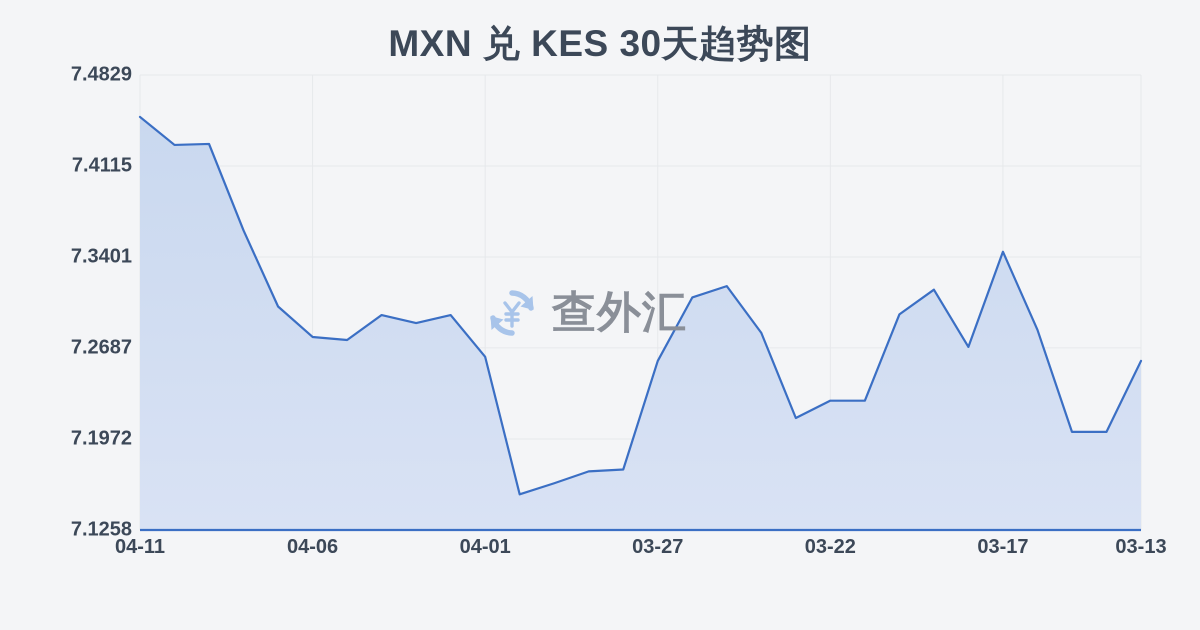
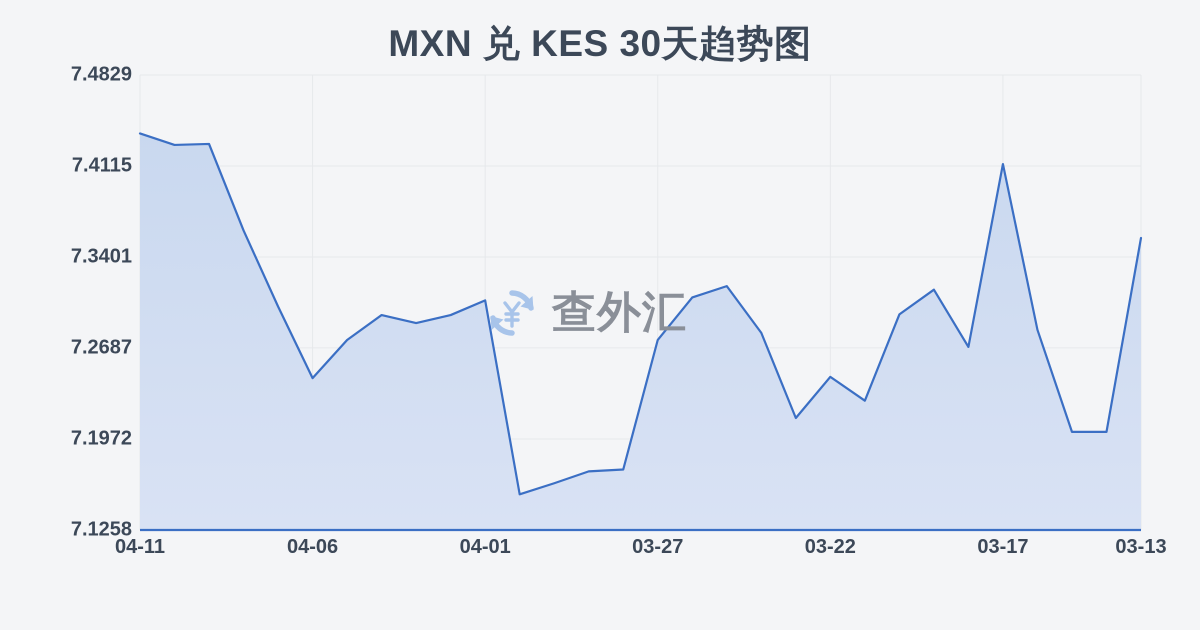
04-11: 7.450 -> 7.437
04-06: 7.277 -> 7.245
04-01: 7.262 -> 7.306
03-27: 7.258 -> 7.275
03-22: 7.227 -> 7.246
03-17: 7.344 -> 7.413
03-13: 7.258 -> 7.355
